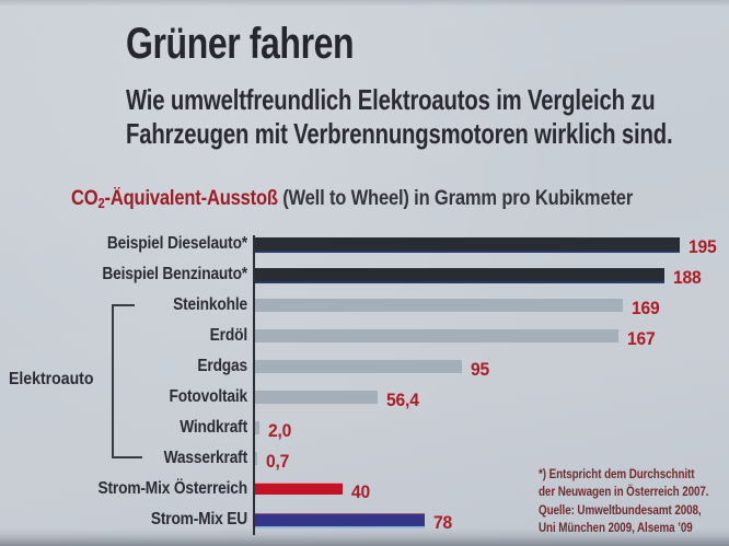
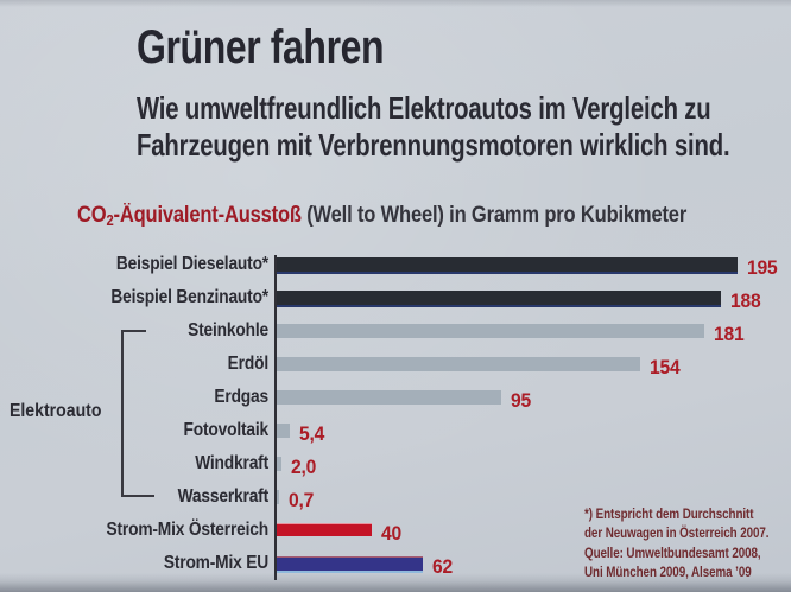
Steinkohle: 169 -> 181
Erdöl: 167 -> 154
Fotovoltaik: 56,4 -> 5,4
Strom-Mix EU: 78 -> 62
